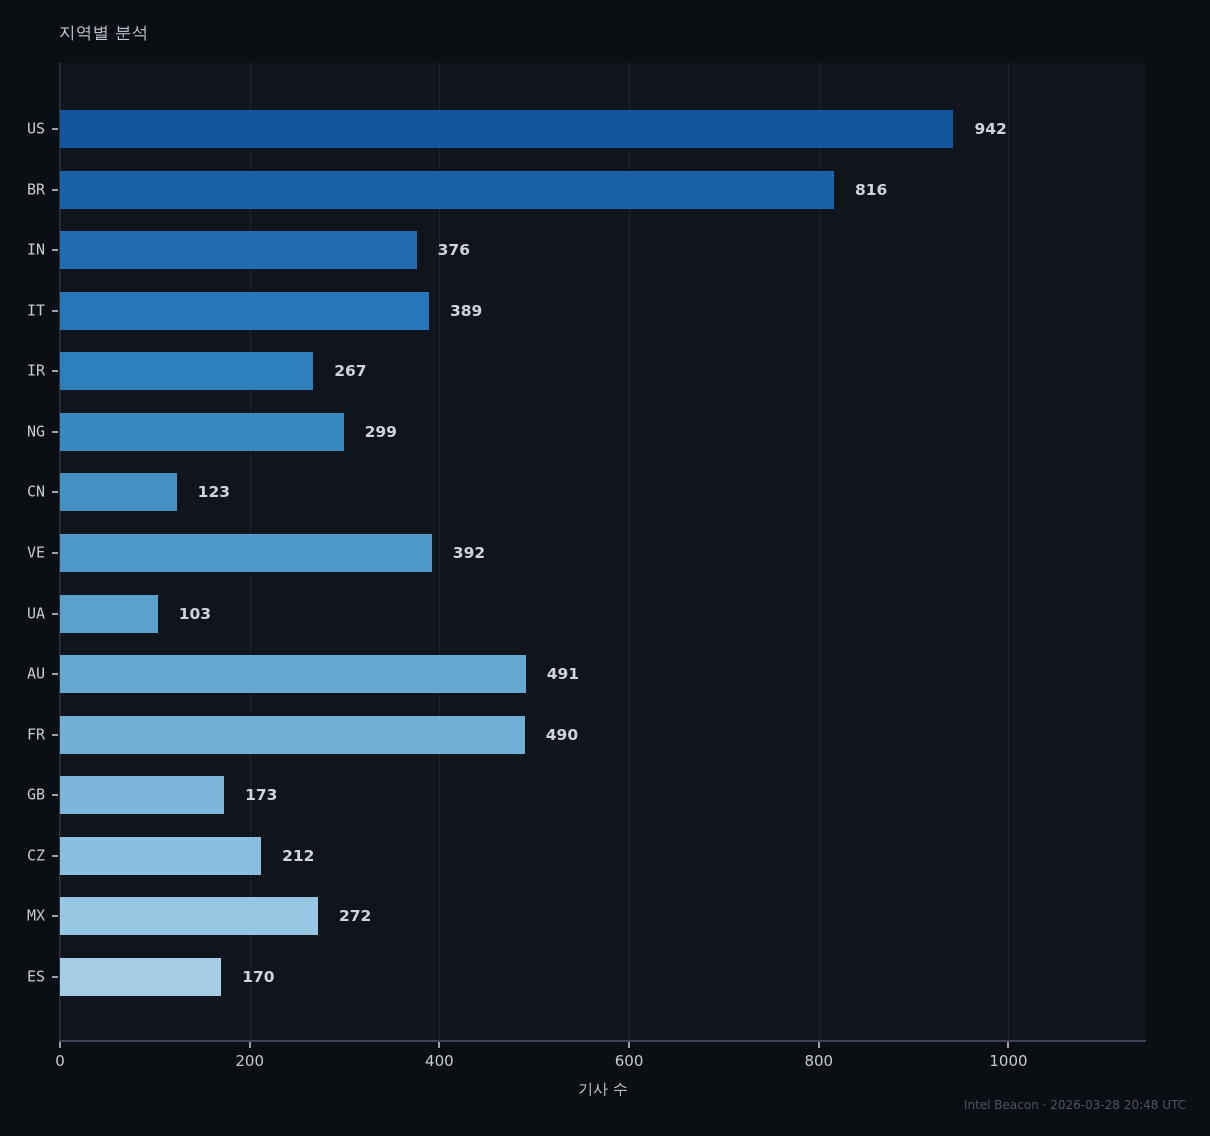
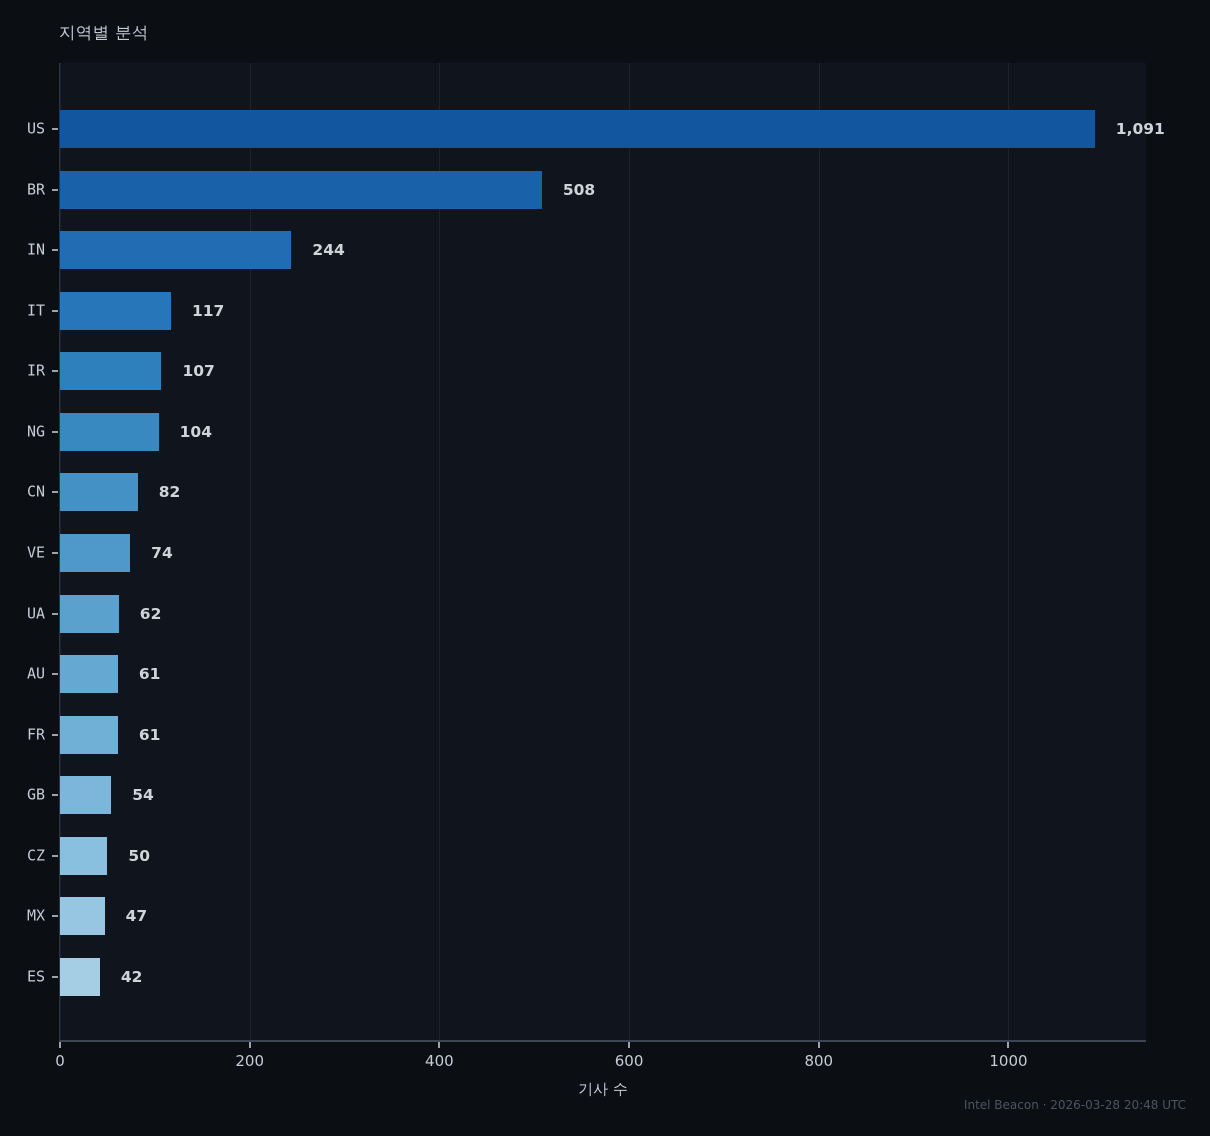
US: 942 -> 1,091
BR: 816 -> 508
IN: 376 -> 244
IT: 389 -> 117
IR: 267 -> 107
NG: 299 -> 104
CN: 123 -> 82
VE: 392 -> 74
UA: 103 -> 62
AU: 491 -> 61
FR: 490 -> 61
GB: 173 -> 54
CZ: 212 -> 50
MX: 272 -> 47
ES: 170 -> 42
